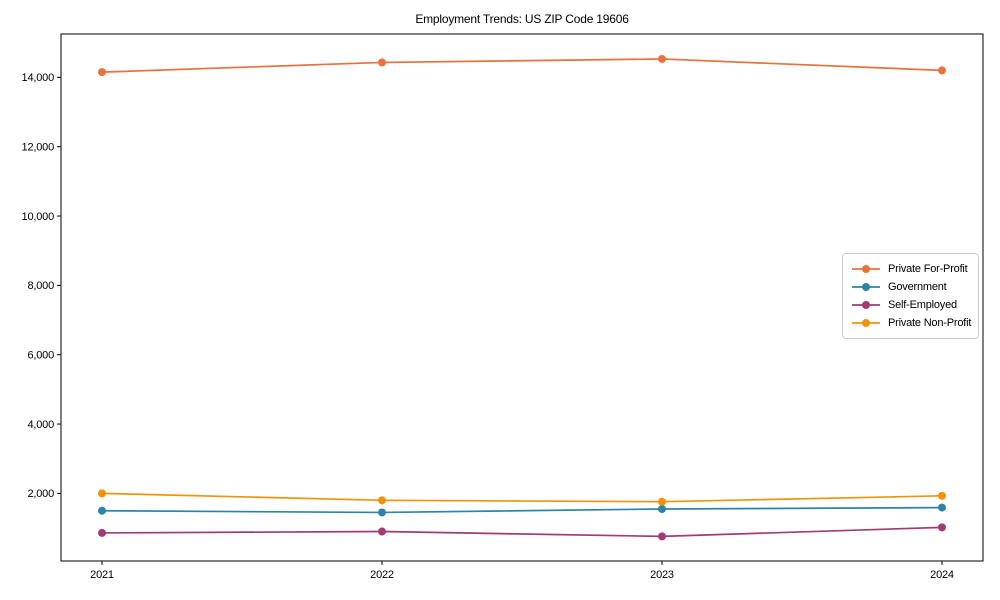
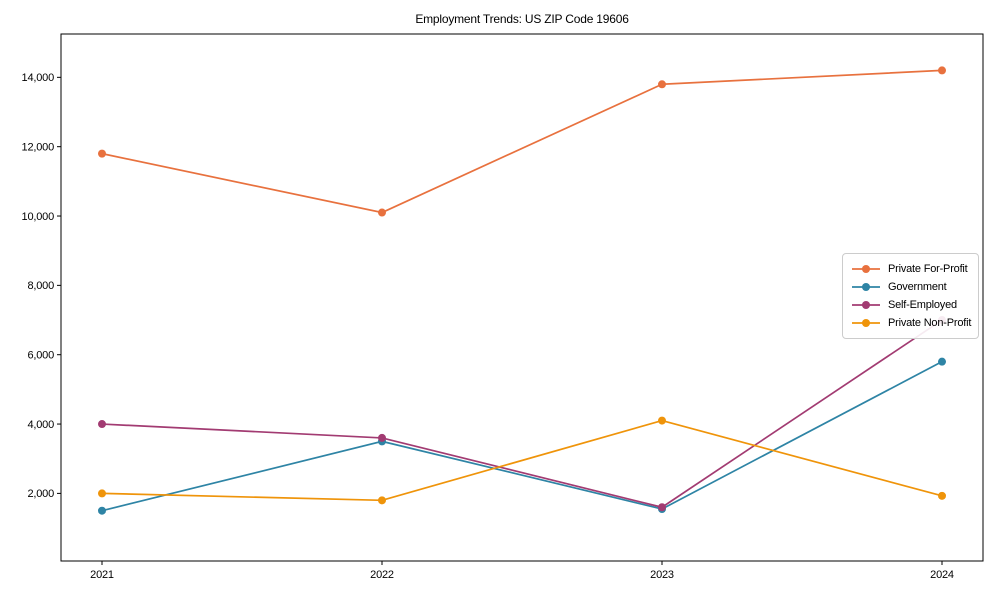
Private For-Profit/2021: 14200 -> 11800
Self-Employed/2021: 900 -> 4000
Private For-Profit/2022: 14400 -> 10100
Government/2022: 1400 -> 3500
Self-Employed/2022: 900 -> 3600
Private For-Profit/2023: 14500 -> 13800
Self-Employed/2023: 800 -> 1600
Private Non-Profit/2023: 1800 -> 4100
Government/2024: 1600 -> 5800
Self-Employed/2024: 1000 -> 7000
